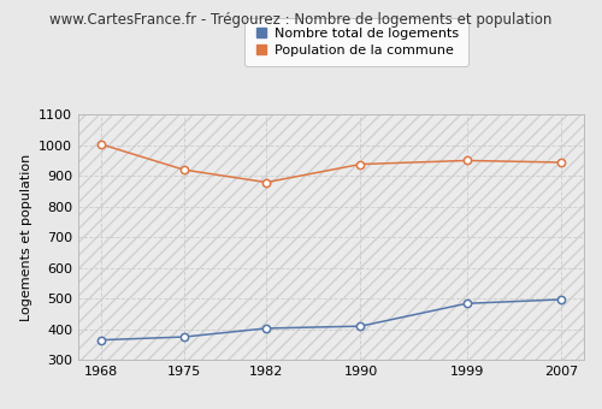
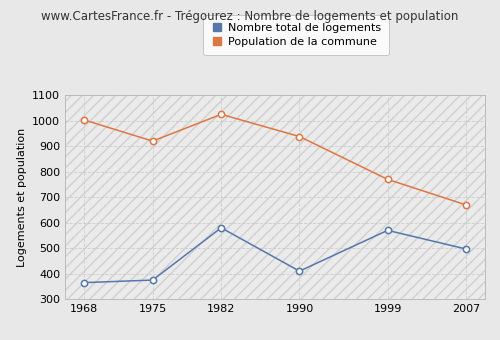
Nombre total de logements/1982: 403 -> 580
Population de la commune/1982: 879 -> 1025
Nombre total de logements/1999: 484 -> 570
Population de la commune/1999: 950 -> 770
Population de la commune/2007: 944 -> 670
